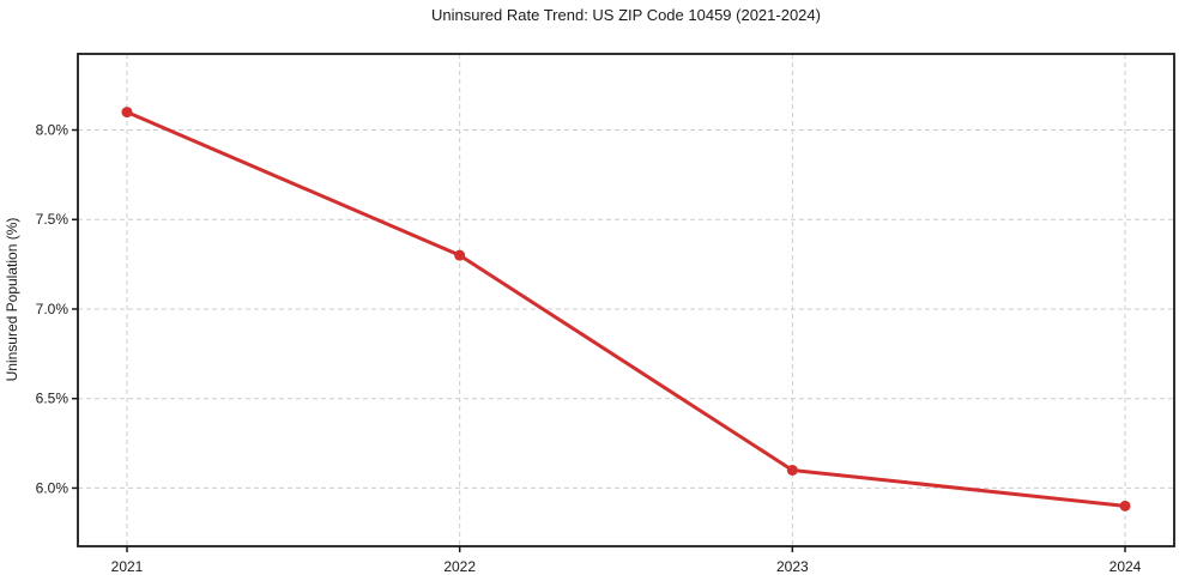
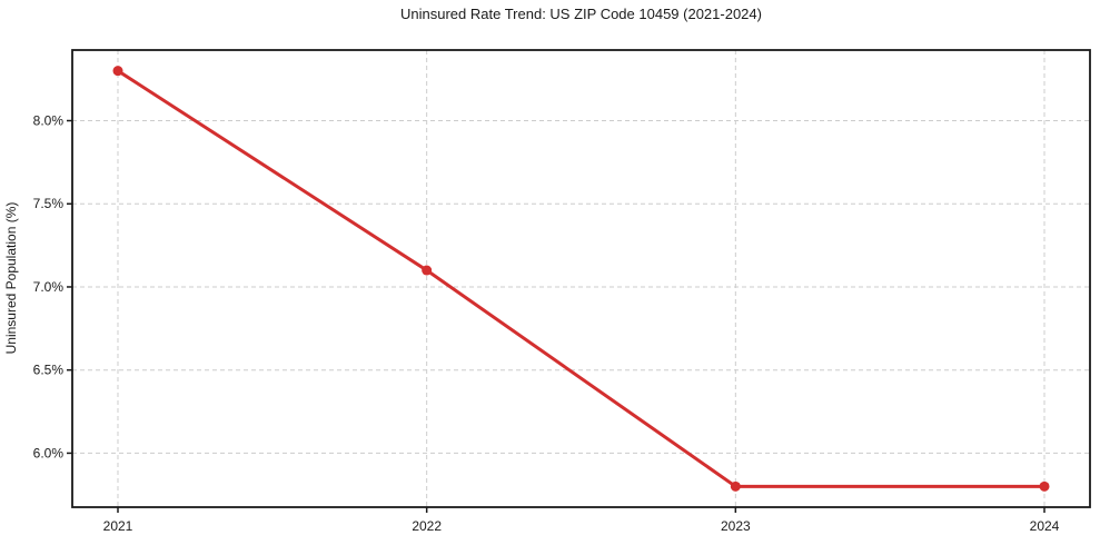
2021: 8.1% -> 8.3%
2022: 7.3% -> 7.1%
2023: 6.1% -> 5.8%
2024: 5.9% -> 5.8%
